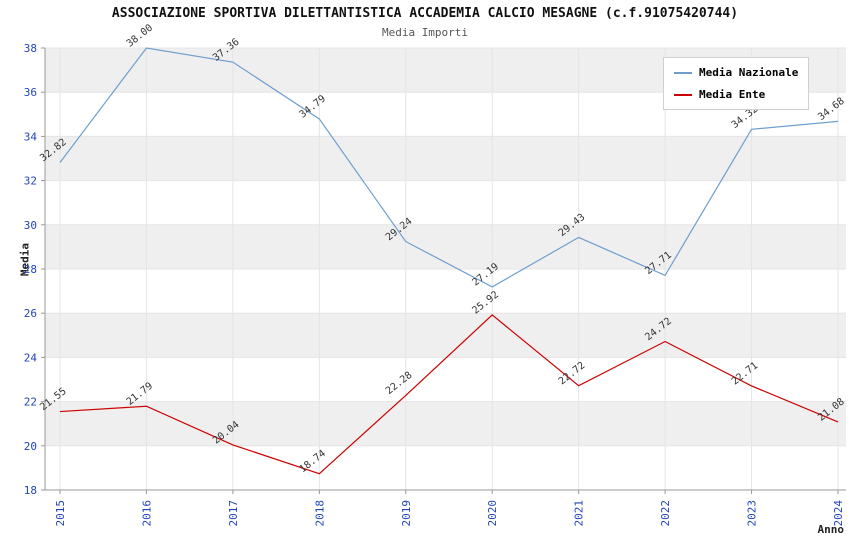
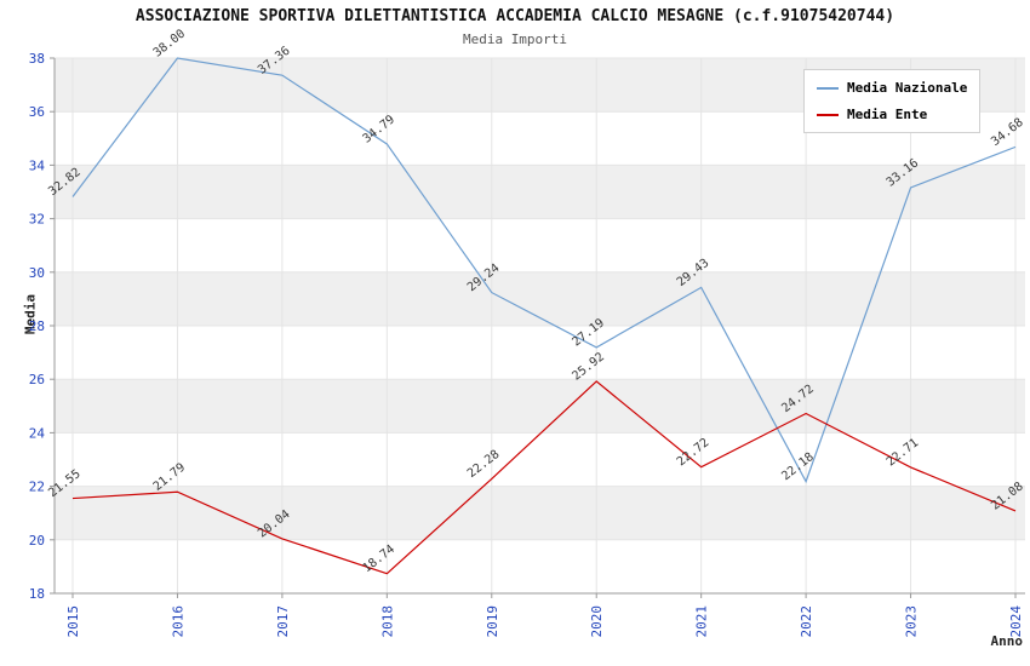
Media Nazionale/2022: 27.71 -> 22.18
Media Nazionale/2023: 34.32 -> 33.16
